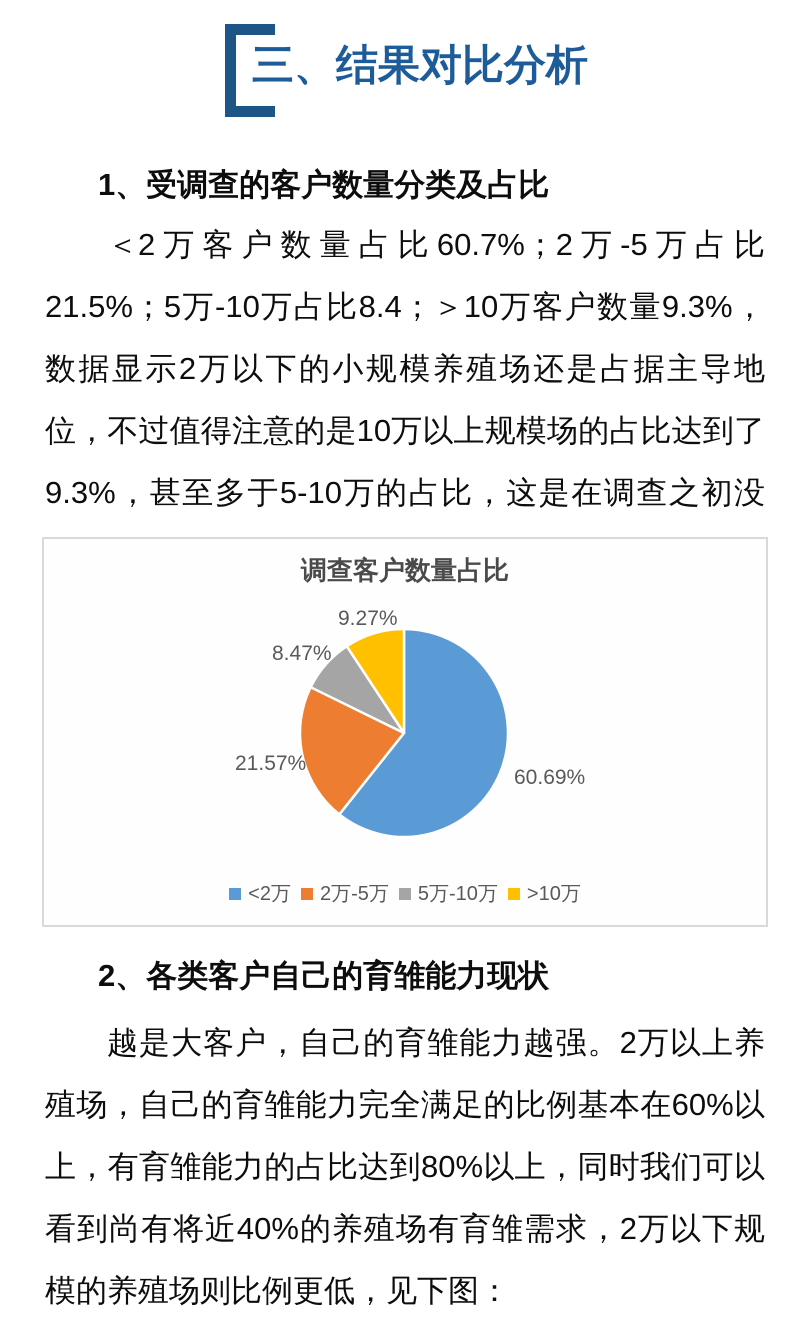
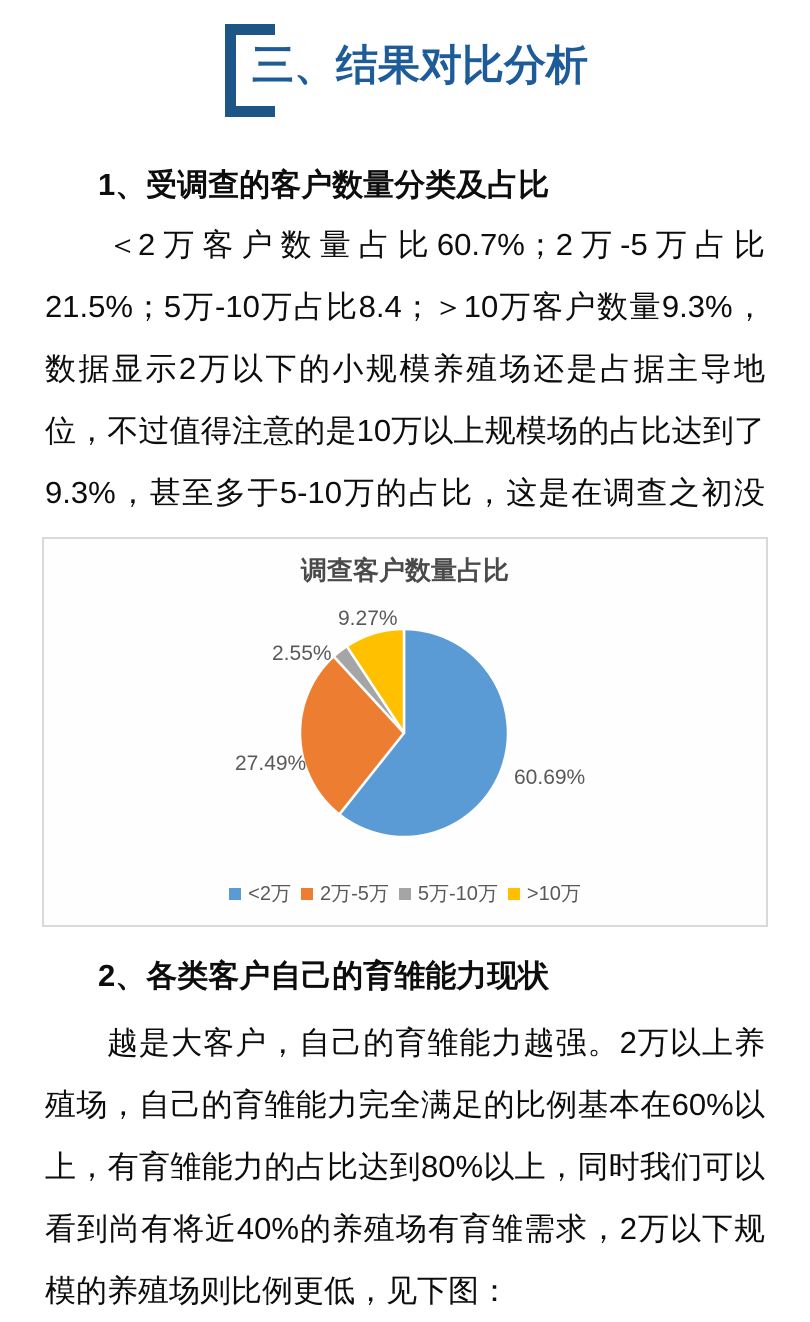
2万-5万: 21.57% -> 27.49%
5万-10万: 8.47% -> 2.55%
